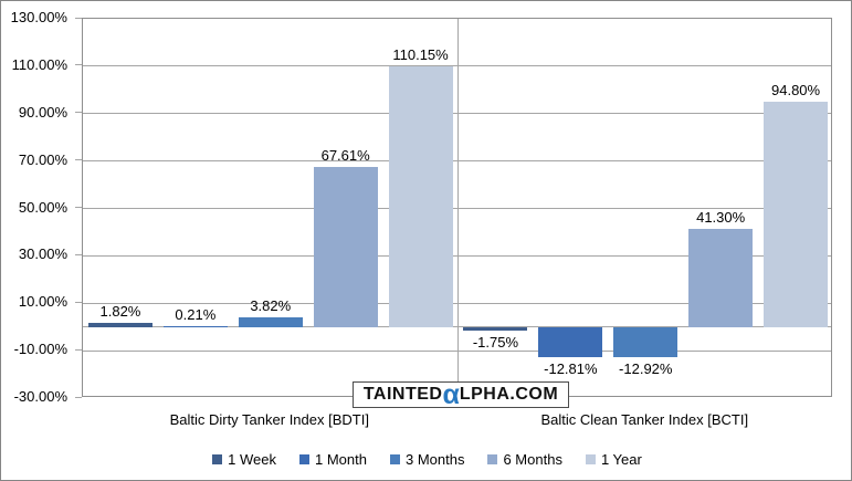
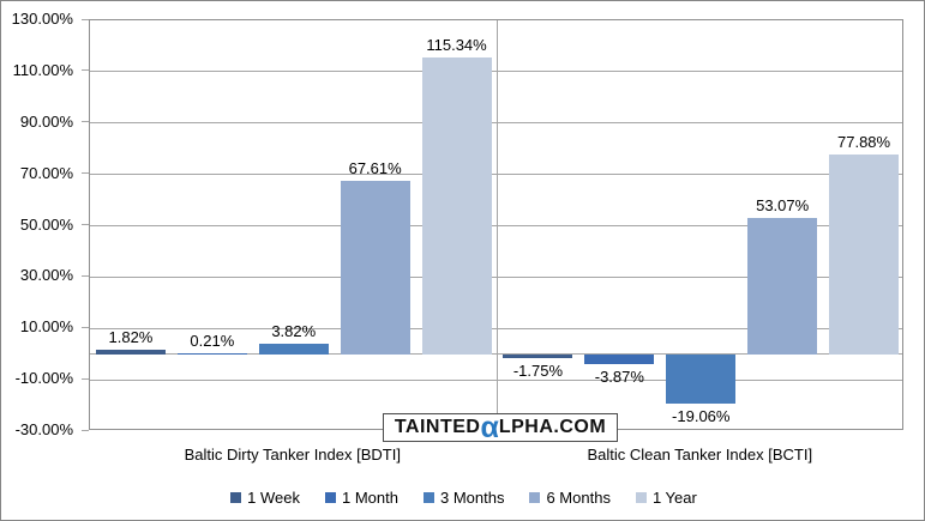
1 Year/Baltic Dirty Tanker Index [BDTI]: 110.15% -> 115.34%
1 Month/Baltic Clean Tanker Index [BCTI]: -12.81% -> -3.87%
3 Months/Baltic Clean Tanker Index [BCTI]: -12.92% -> -19.06%
6 Months/Baltic Clean Tanker Index [BCTI]: 41.30% -> 53.07%
1 Year/Baltic Clean Tanker Index [BCTI]: 94.80% -> 77.88%
